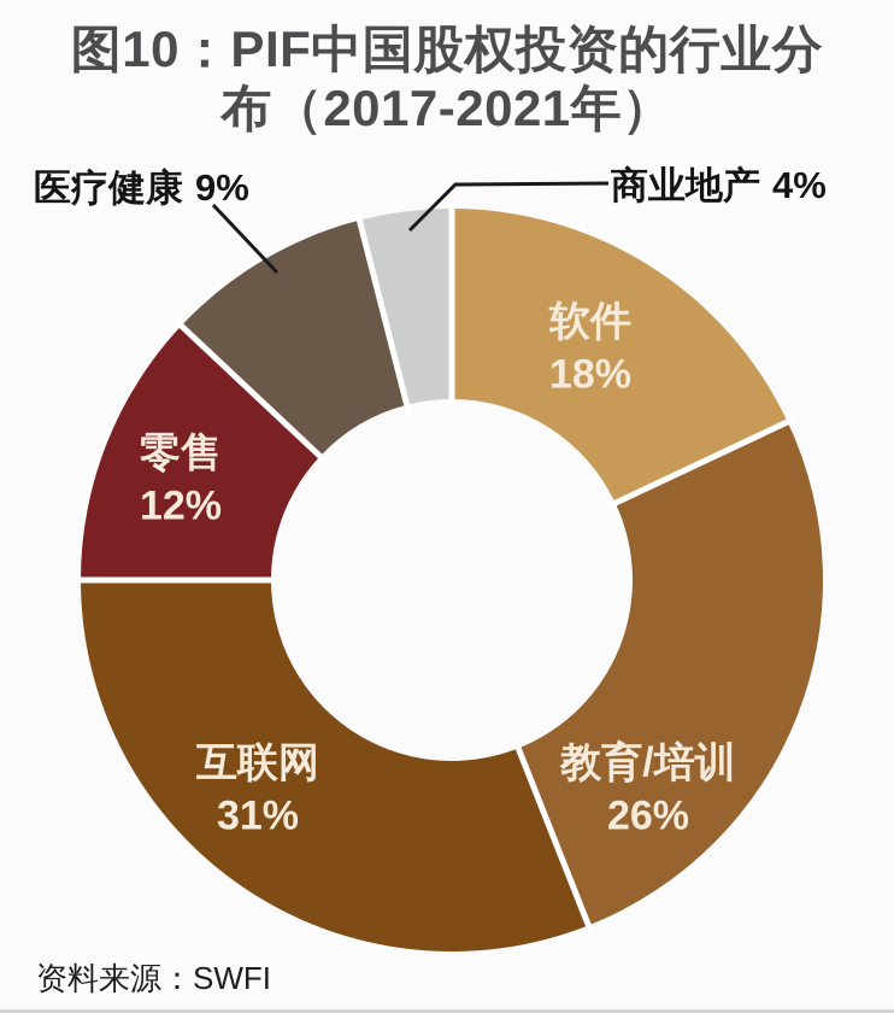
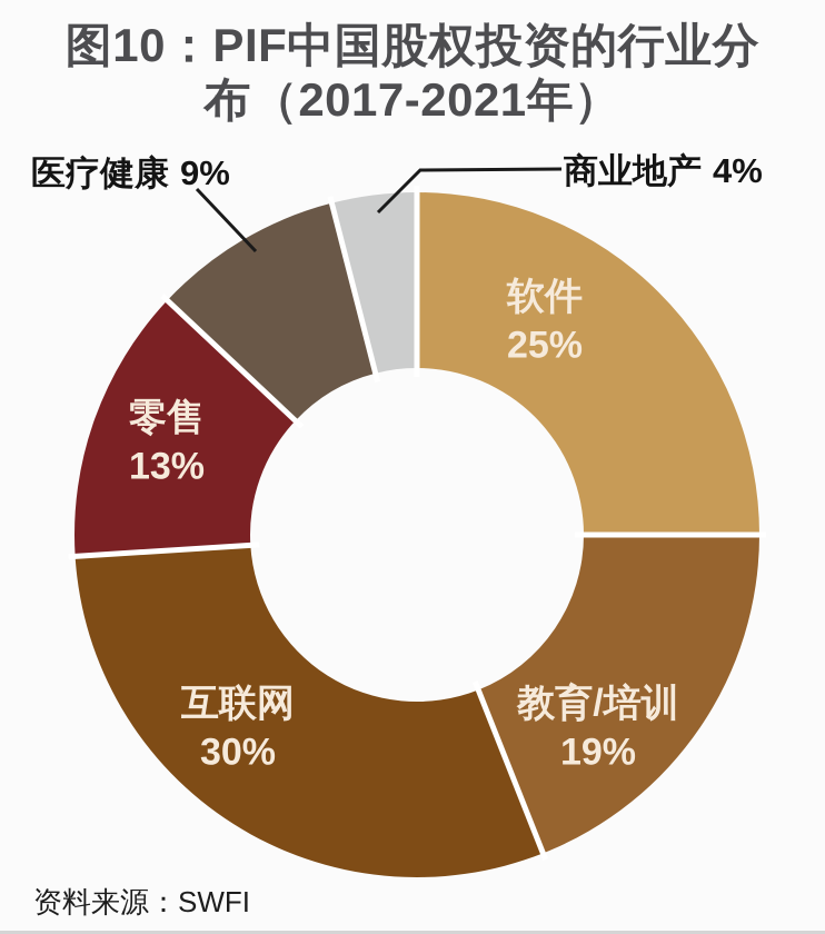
软件: 18% -> 25%
教育/培训: 26% -> 19%
互联网: 31% -> 30%
零售: 12% -> 13%
